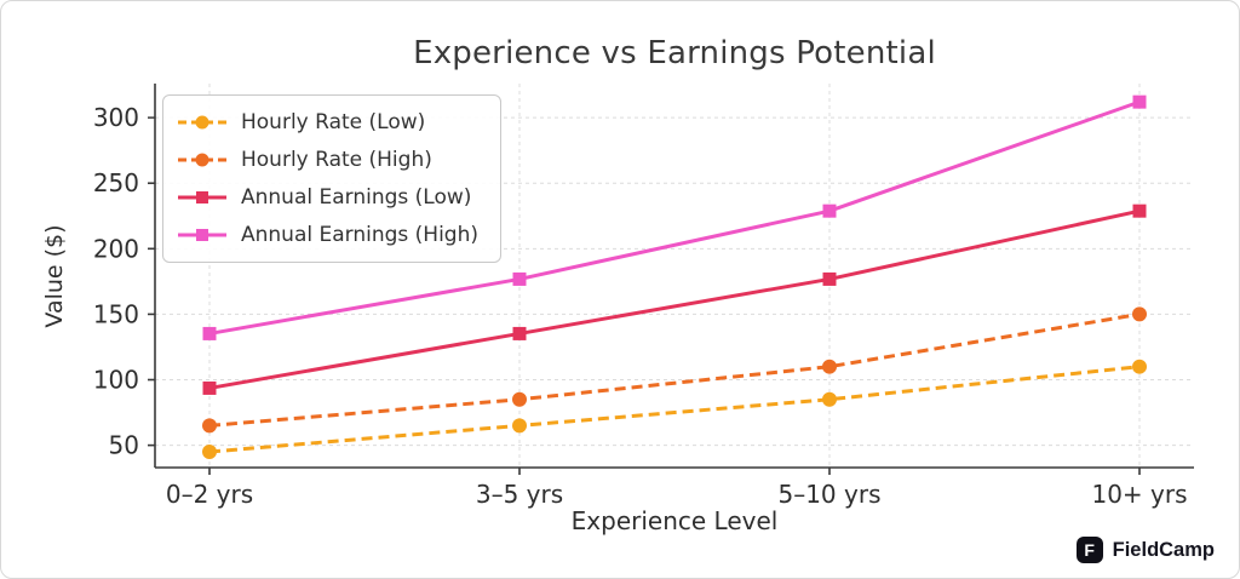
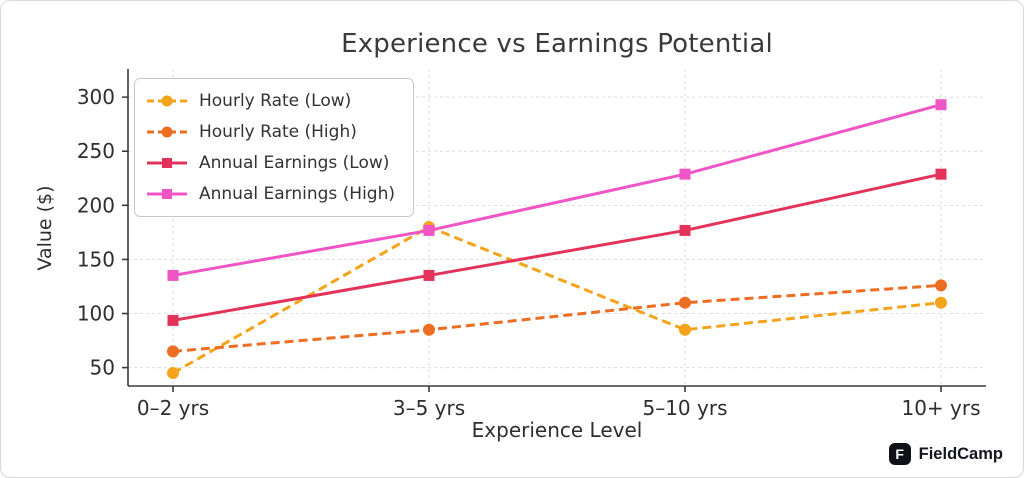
Hourly Rate (Low)/3–5 yrs: 65 -> 180
Hourly Rate (High)/10+ yrs: 150 -> 126
Annual Earnings (High)/10+ yrs: 312 -> 293
